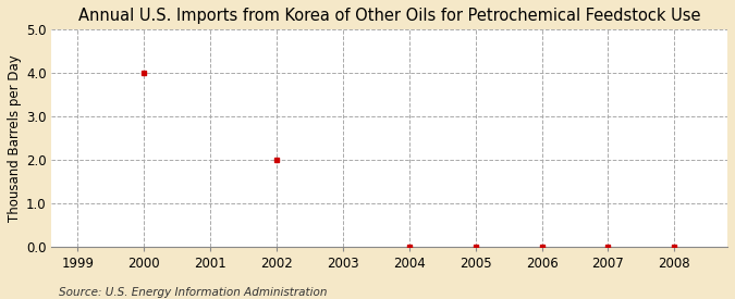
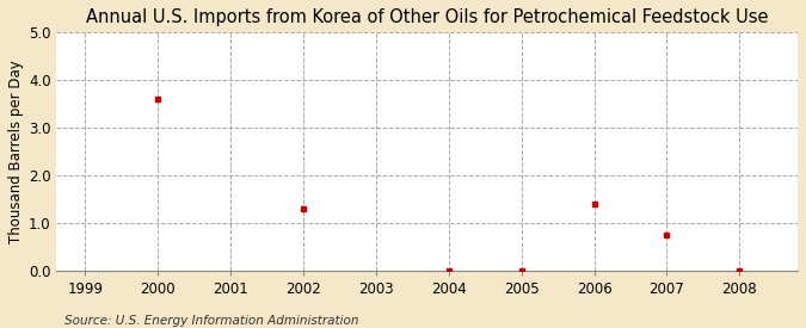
2000: 4.00 -> 3.60
2002: 2.00 -> 1.30
2006: 0.02 -> 1.40
2007: 0.02 -> 0.75
